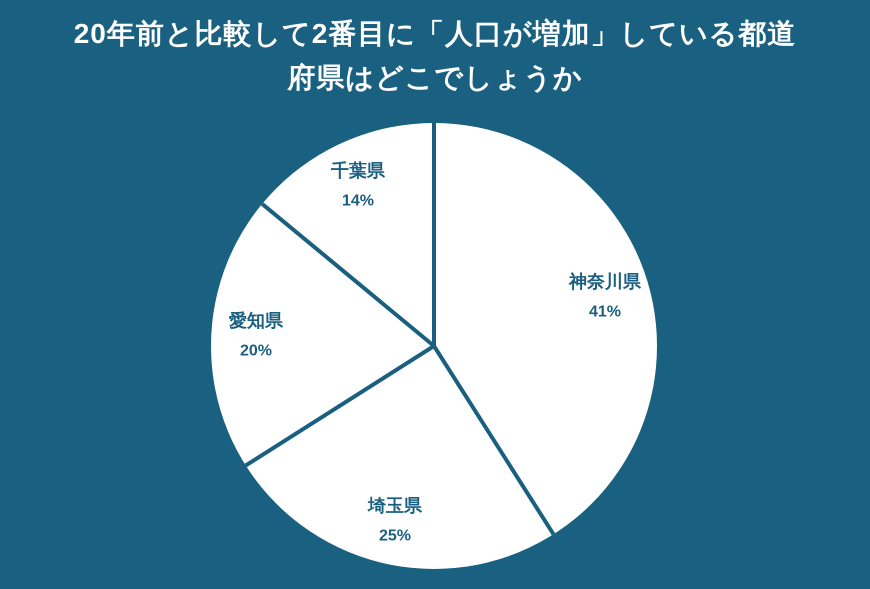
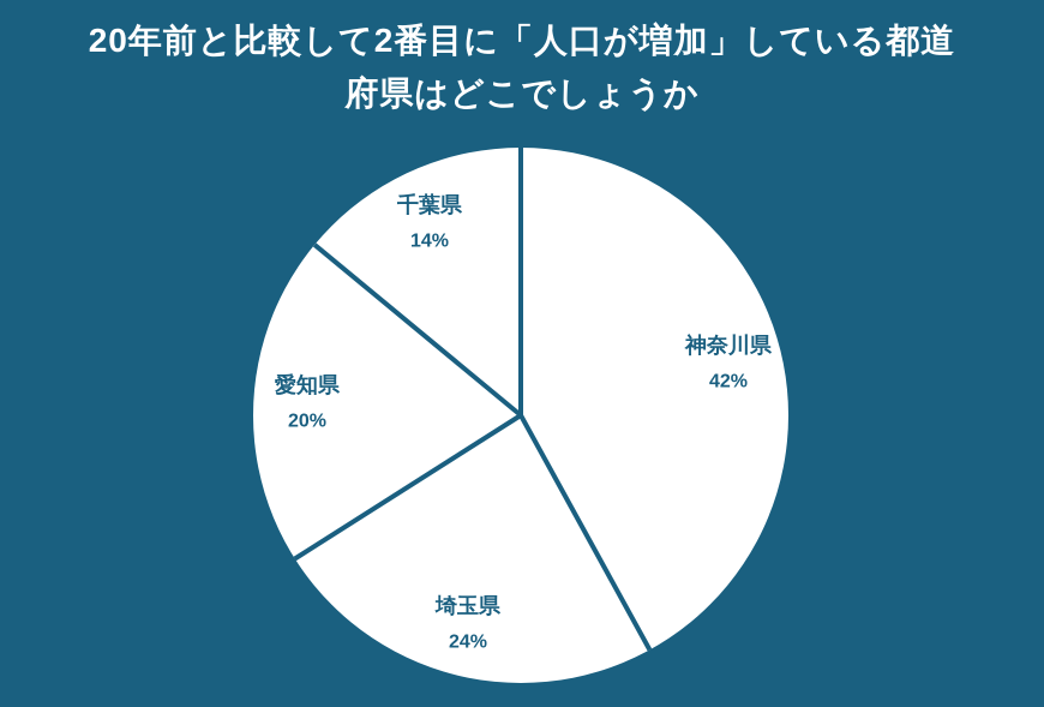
神奈川県: 41% -> 42%
埼玉県: 25% -> 24%
